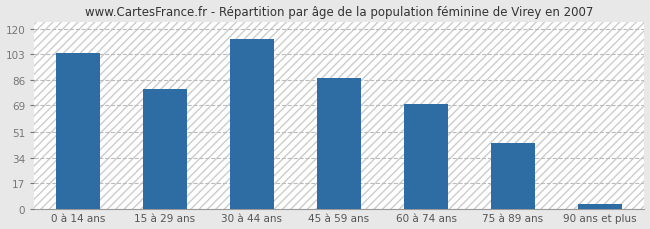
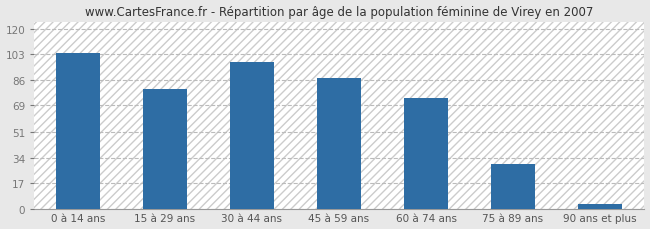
30 à 44 ans: 113 -> 98
60 à 74 ans: 70 -> 74
75 à 89 ans: 44 -> 30
